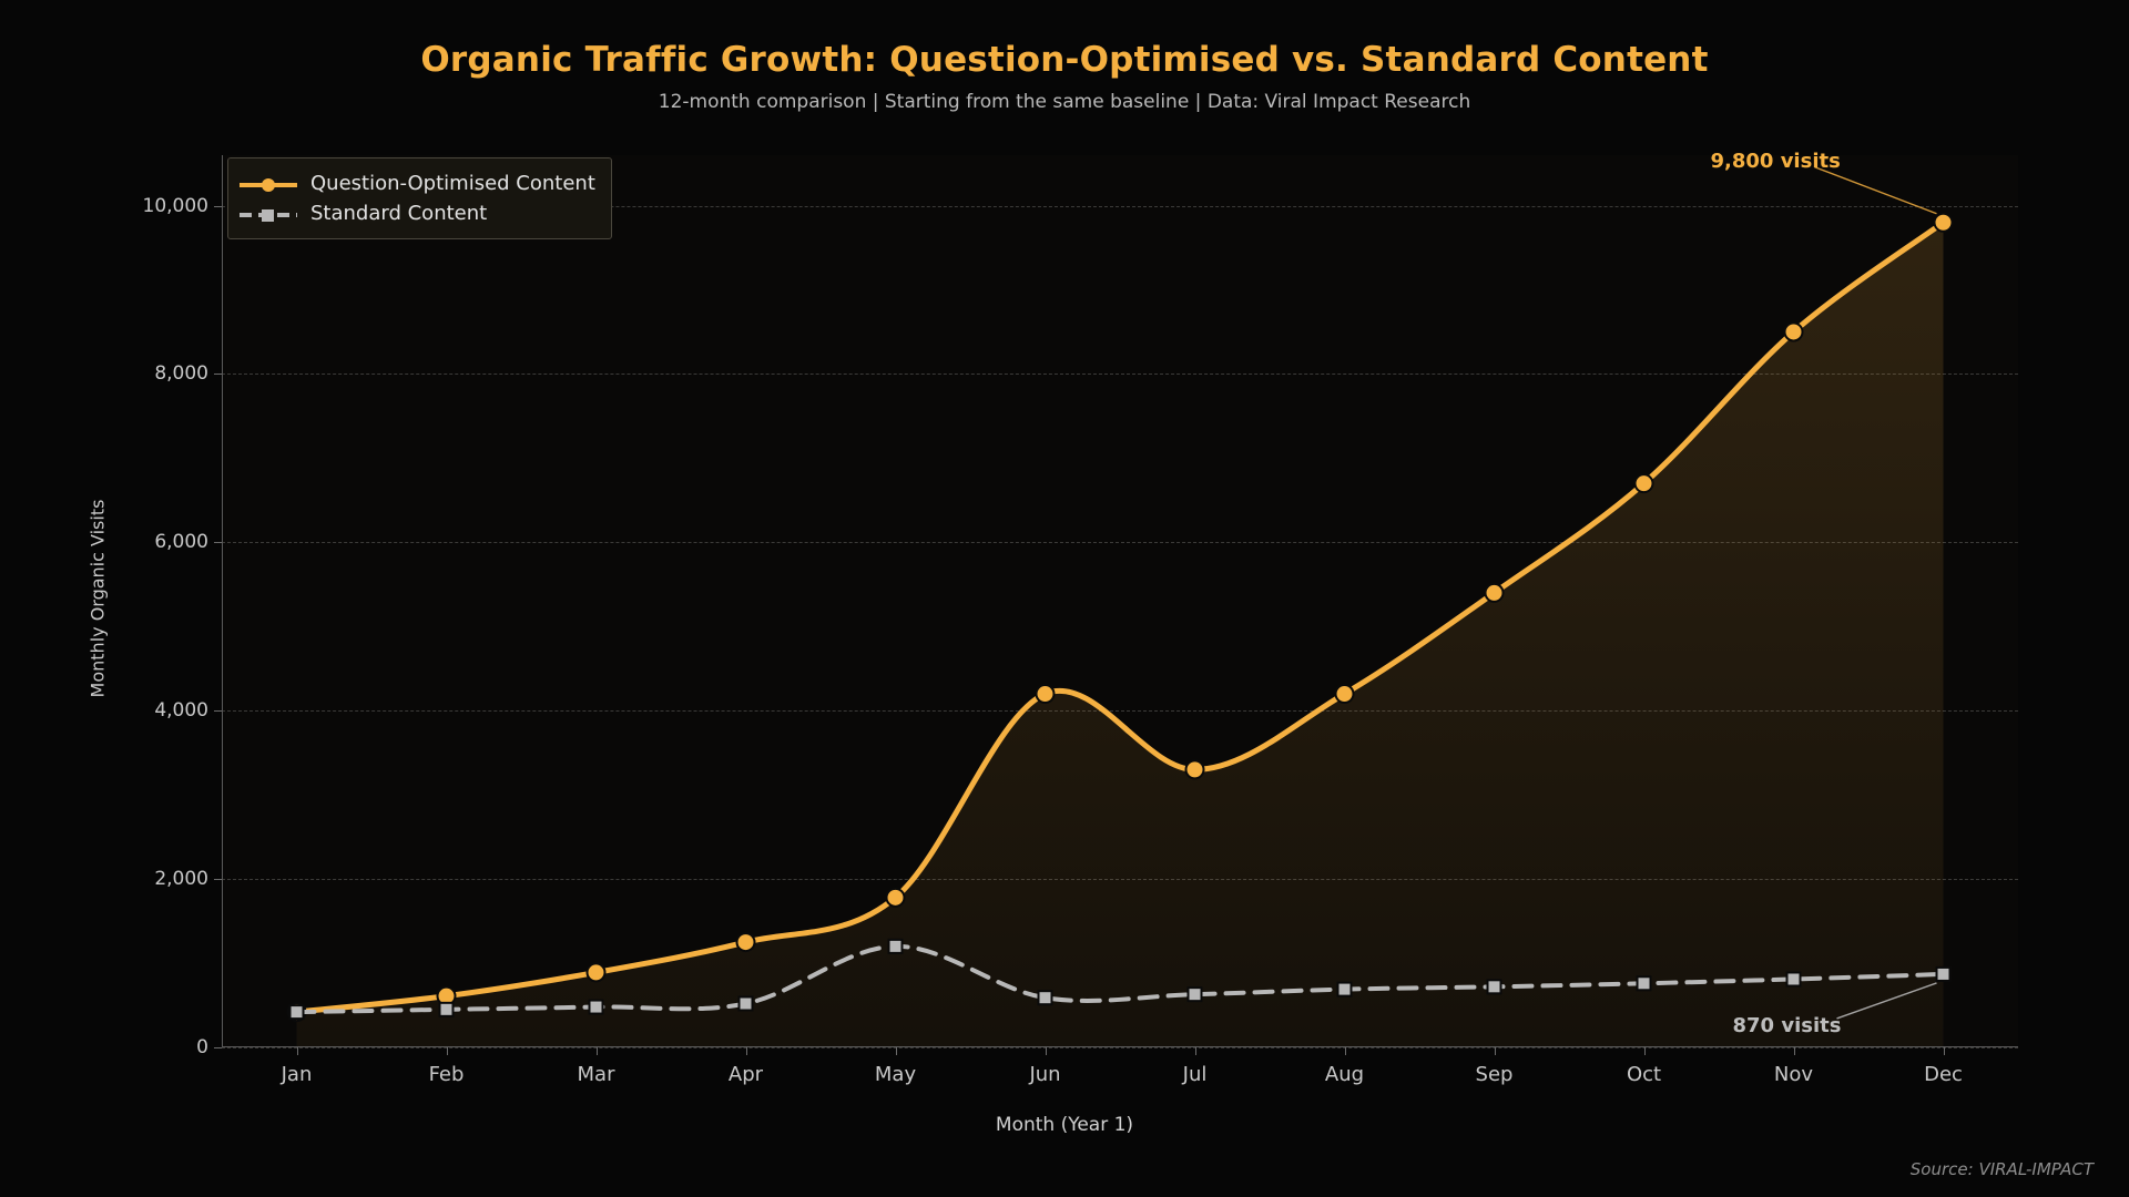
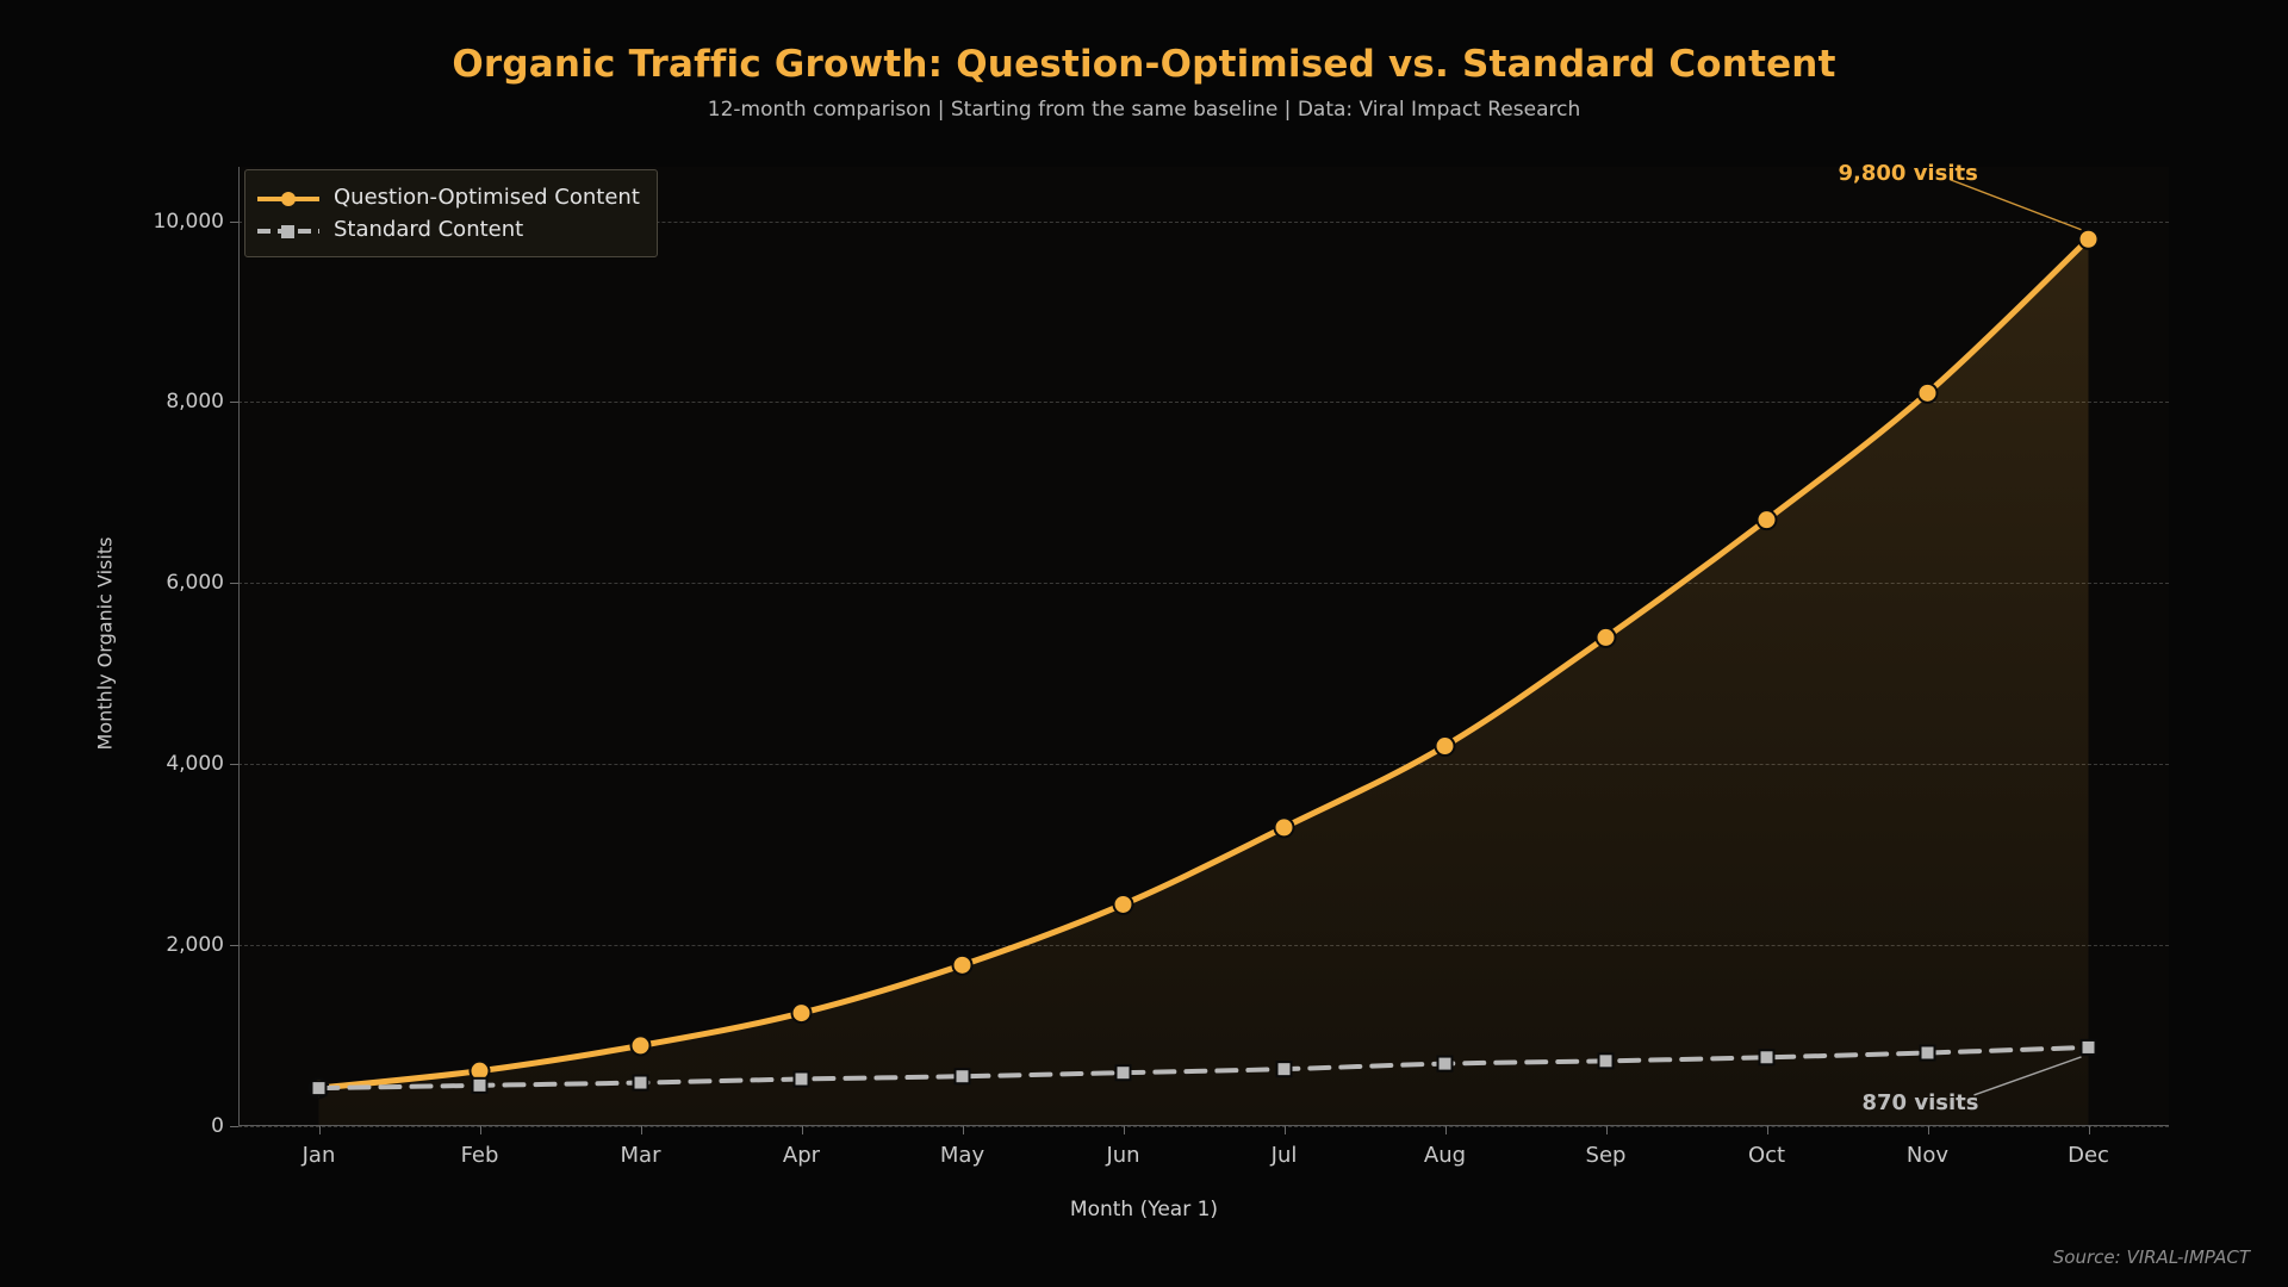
Standard Content/May: 1200 -> 600
Question-Optimised Content/Jun: 4200 -> 2400
Question-Optimised Content/Nov: 8500 -> 8100
